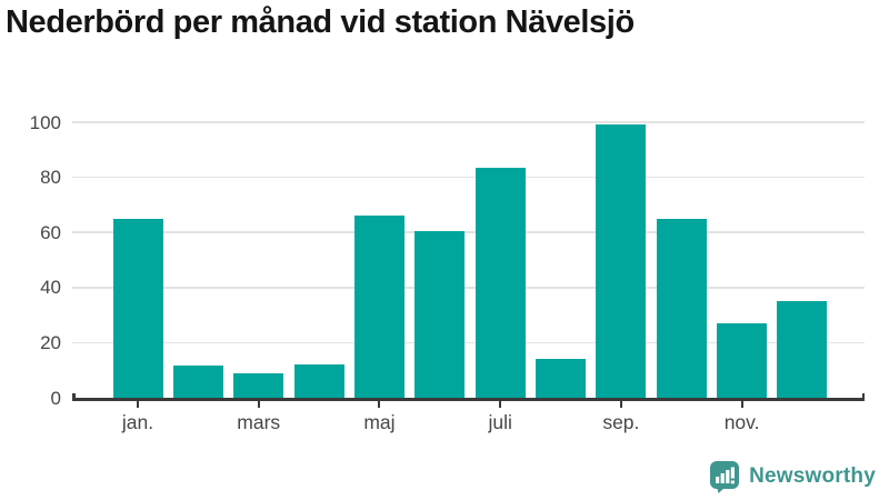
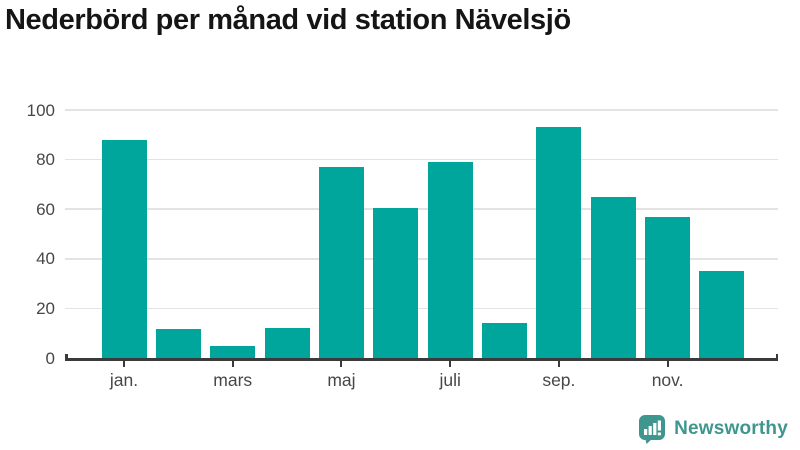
jan.: 65 -> 88
mars: 9 -> 5
maj: 66 -> 77
juli: 84 -> 79
sep.: 99 -> 93
nov.: 27 -> 57
